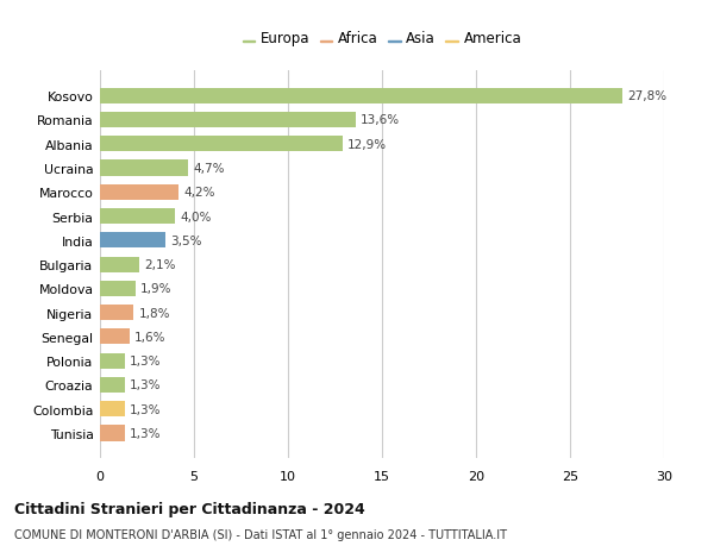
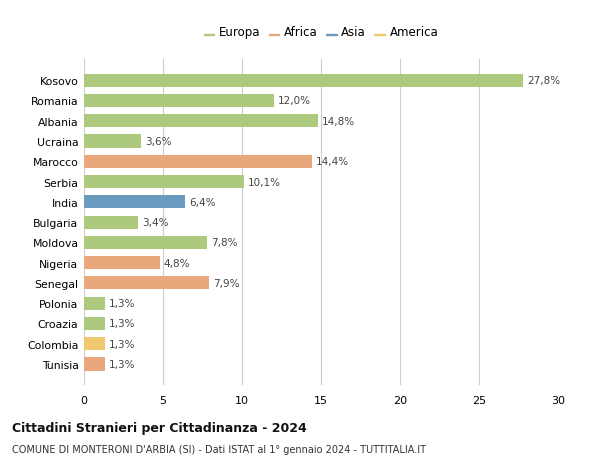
Romania: 13,6% -> 12,0%
Albania: 12,9% -> 14,8%
Ucraina: 4,7% -> 3,6%
Marocco: 4,2% -> 14,4%
Serbia: 4,0% -> 10,1%
India: 3,5% -> 6,4%
Bulgaria: 2,1% -> 3,4%
Moldova: 1,9% -> 7,8%
Nigeria: 1,8% -> 4,8%
Senegal: 1,6% -> 7,9%
